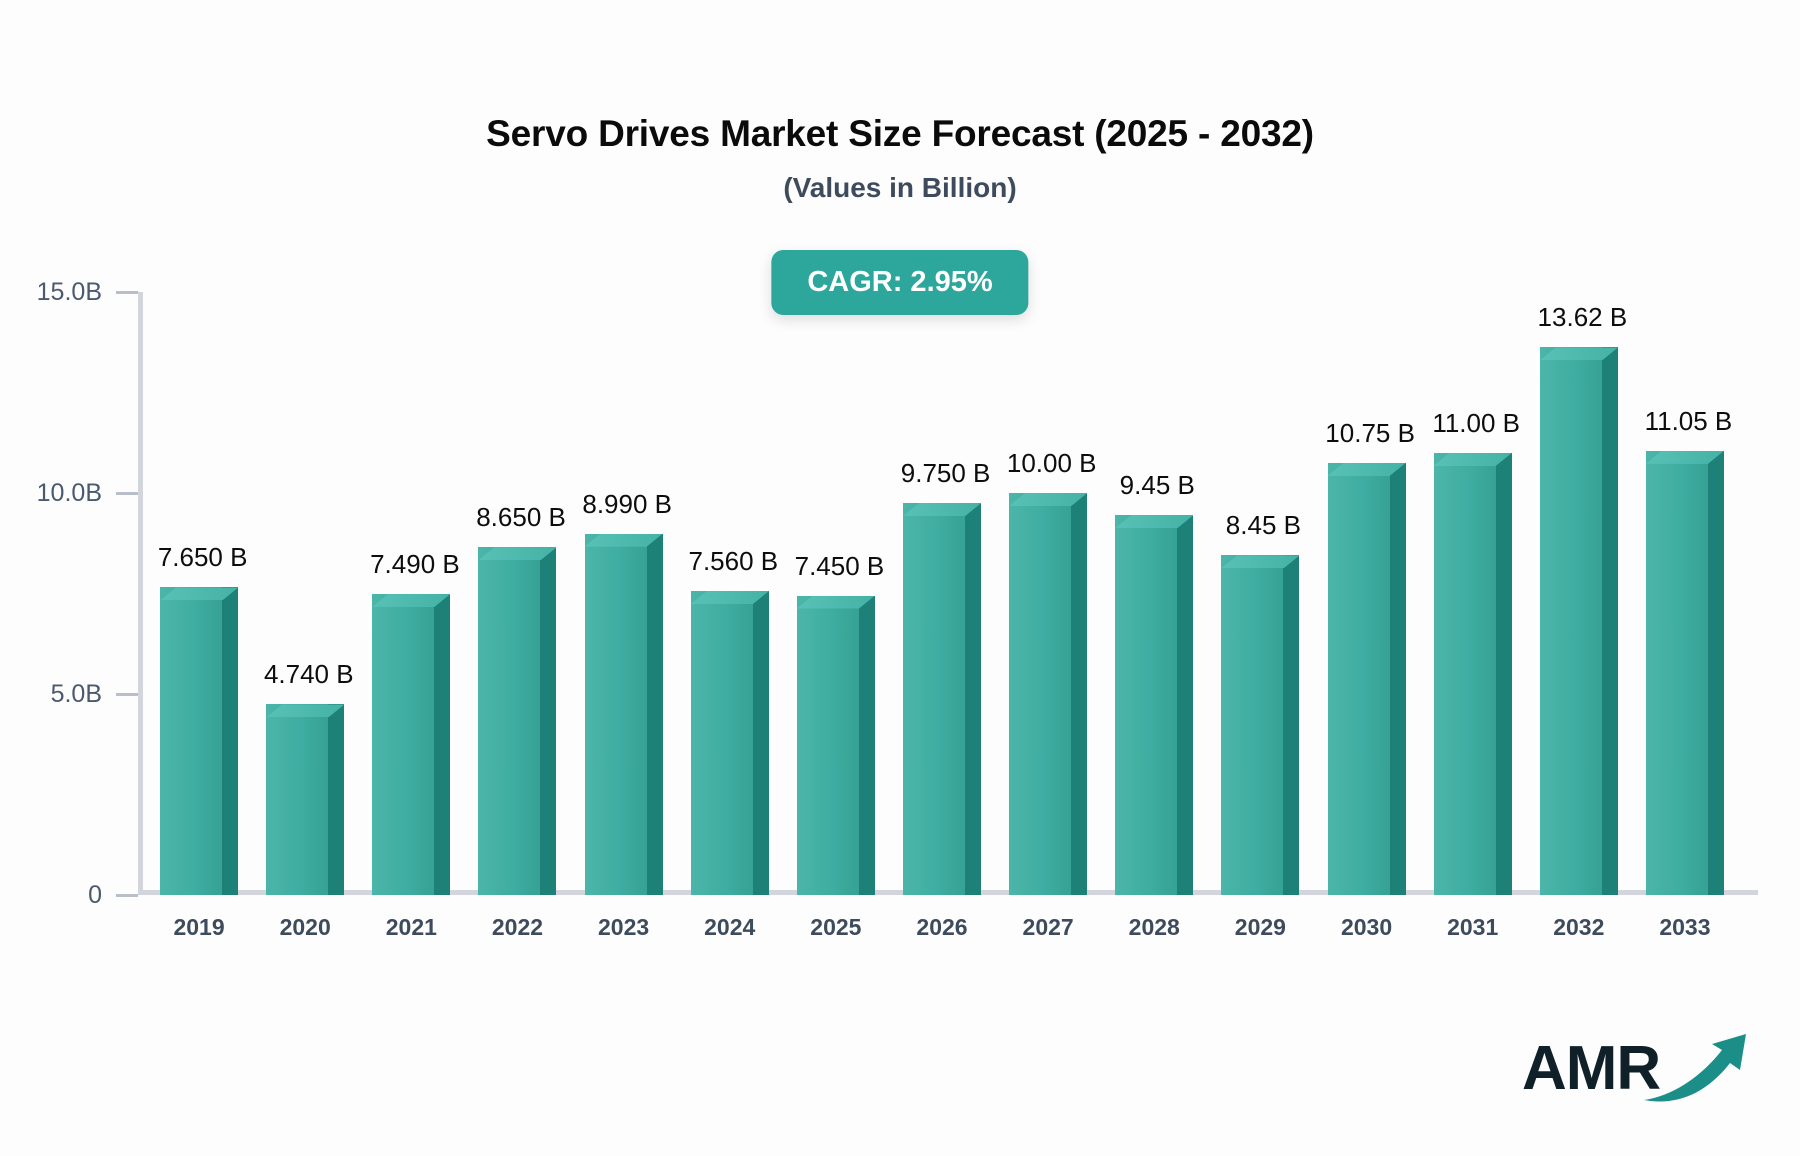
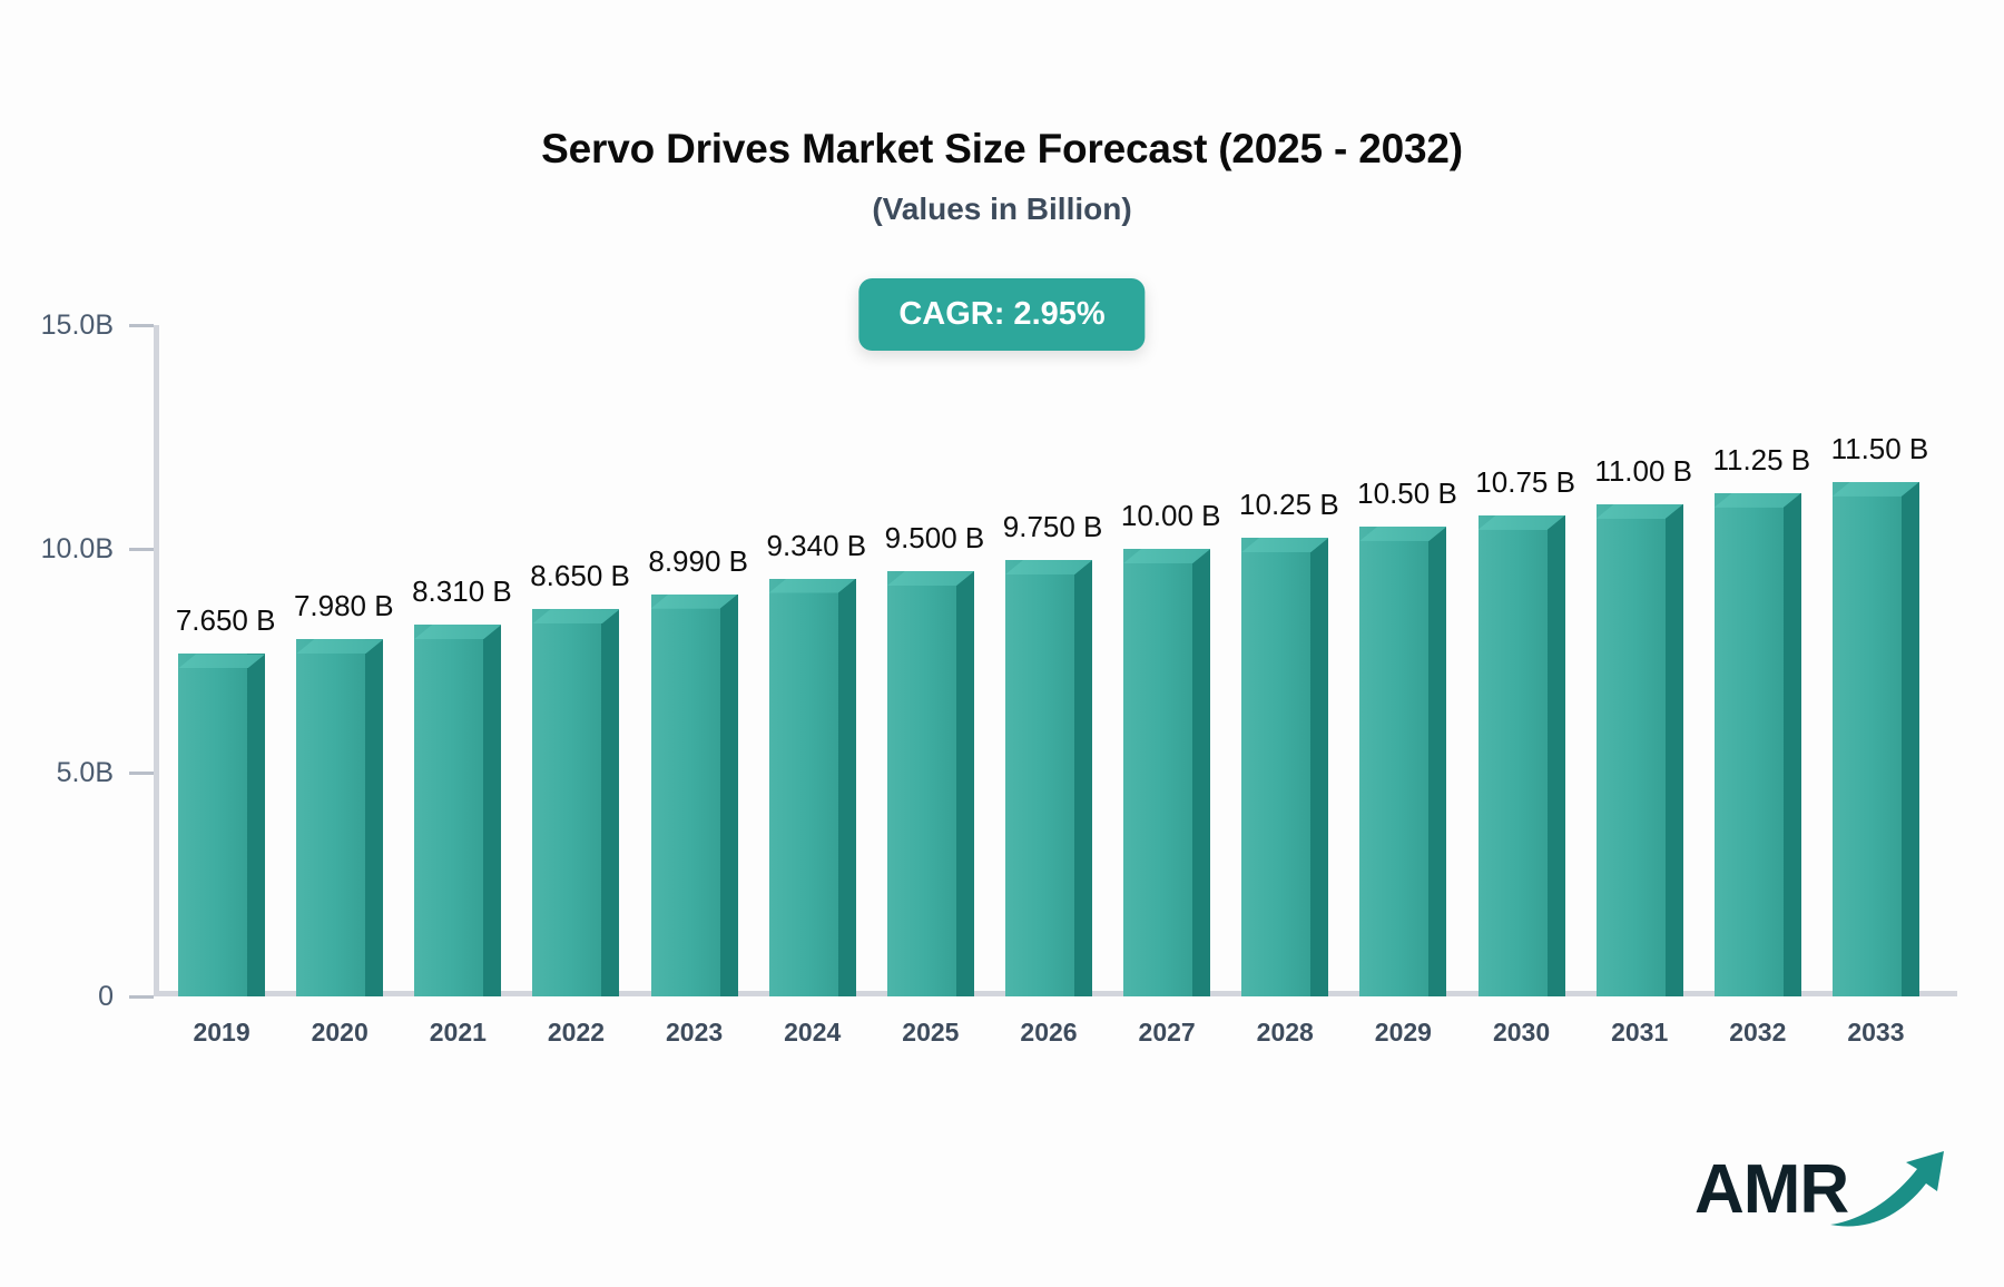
2020: 4.740 -> 7.980
2021: 7.490 -> 8.310
2024: 7.560 -> 9.340
2025: 7.450 -> 9.500
2028: 9.45 -> 10.25
2029: 8.45 -> 10.50
2032: 13.62 -> 11.25
2033: 11.05 -> 11.50
